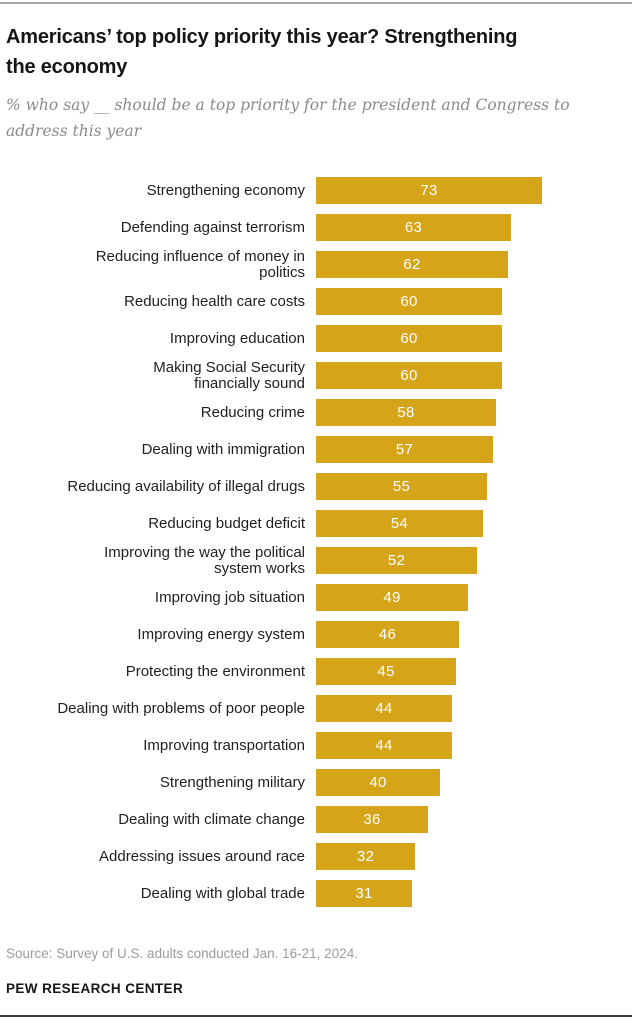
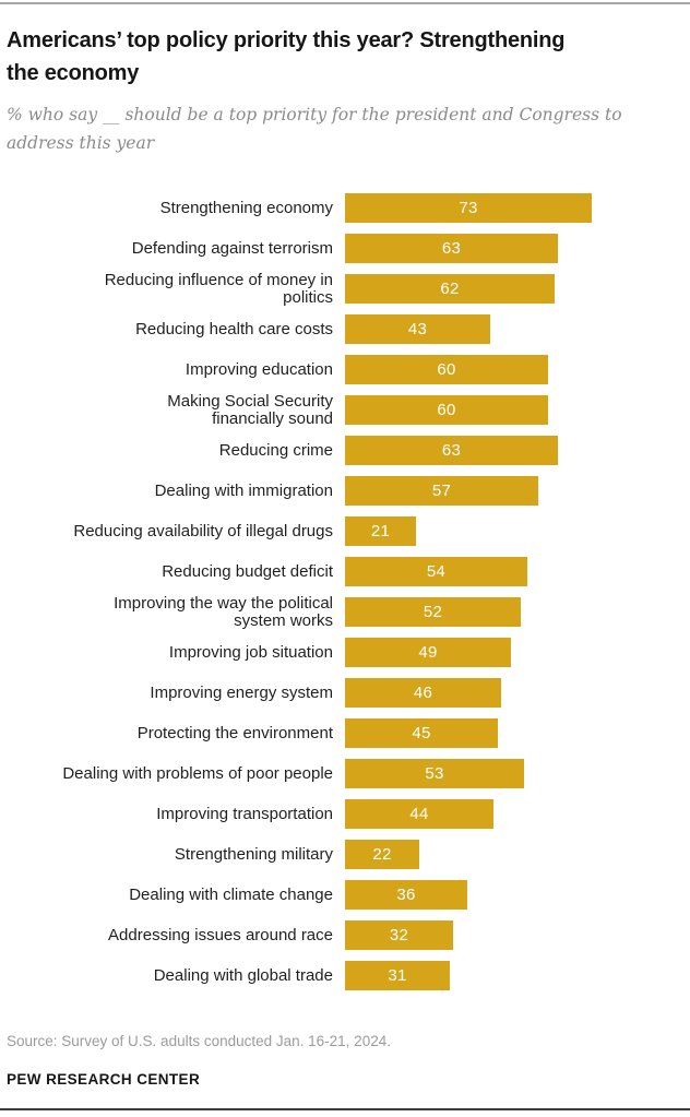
Reducing health care costs: 60 -> 43
Reducing crime: 58 -> 63
Reducing availability of illegal drugs: 55 -> 21
Dealing with problems of poor people: 44 -> 53
Strengthening military: 40 -> 22
